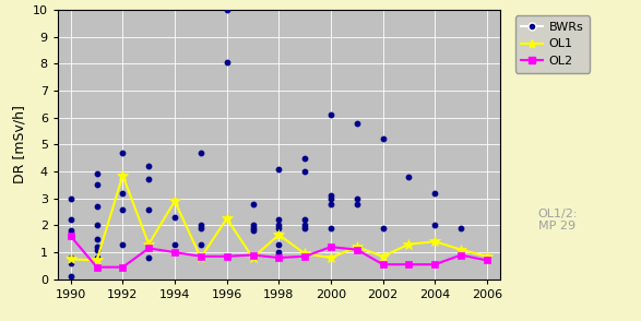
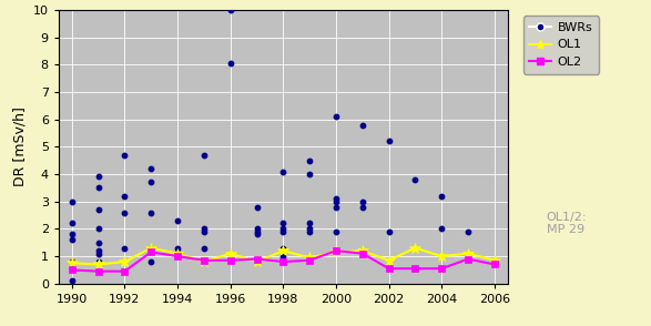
OL2/1990: 1.60 -> 0.50
OL1/1992: 3.85 -> 0.80
OL1/1994: 2.90 -> 1.10
OL1/1996: 2.25 -> 1.10
OL1/1998: 1.65 -> 1.20
OL1/2000: 0.80 -> 1.15
OL1/2004: 1.40 -> 1.00
